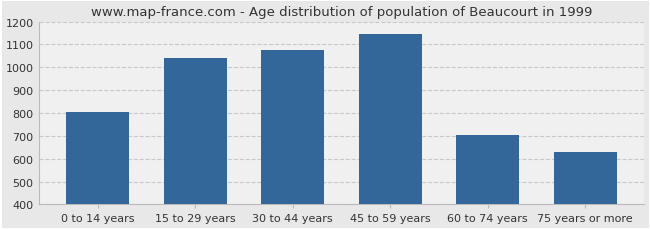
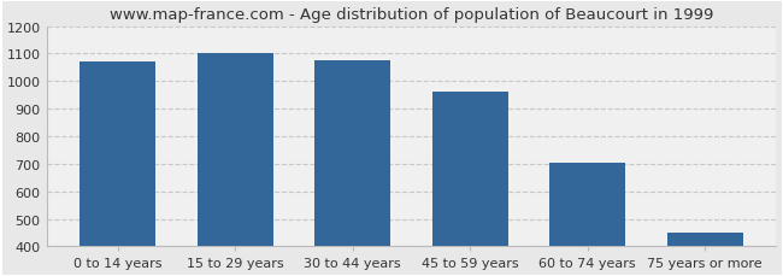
0 to 14 years: 805 -> 1070
15 to 29 years: 1040 -> 1100
45 to 59 years: 1145 -> 960
75 years or more: 630 -> 450
